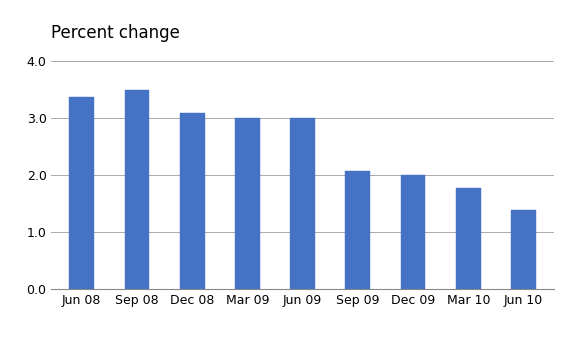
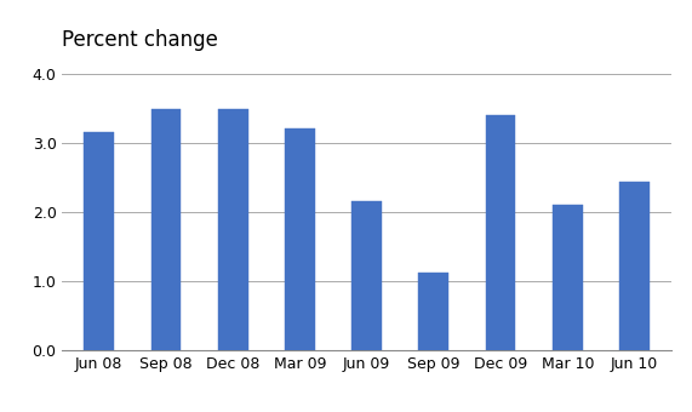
Jun 08: 3.37 -> 3.16
Dec 08: 3.09 -> 3.50
Mar 09: 3.00 -> 3.22
Jun 09: 3.00 -> 2.16
Sep 09: 2.08 -> 1.12
Dec 09: 2.00 -> 3.40
Mar 10: 1.78 -> 2.10
Jun 10: 1.39 -> 2.44
